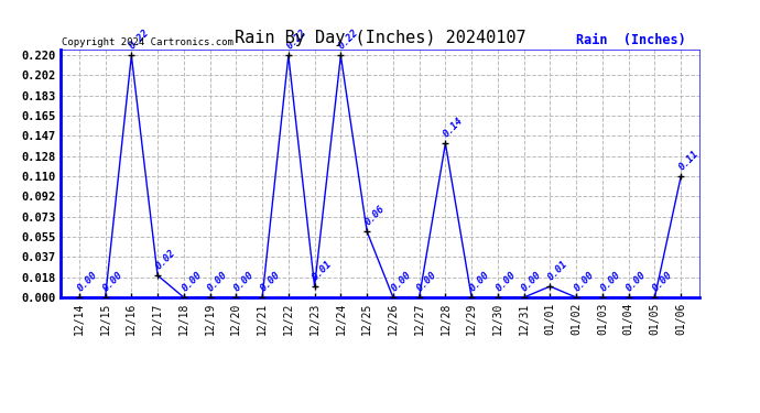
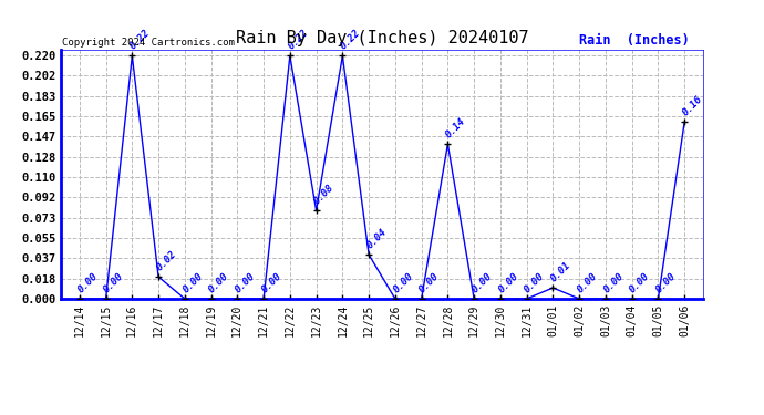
12/23: 0.01 -> 0.08
12/25: 0.06 -> 0.04
01/06: 0.11 -> 0.16
